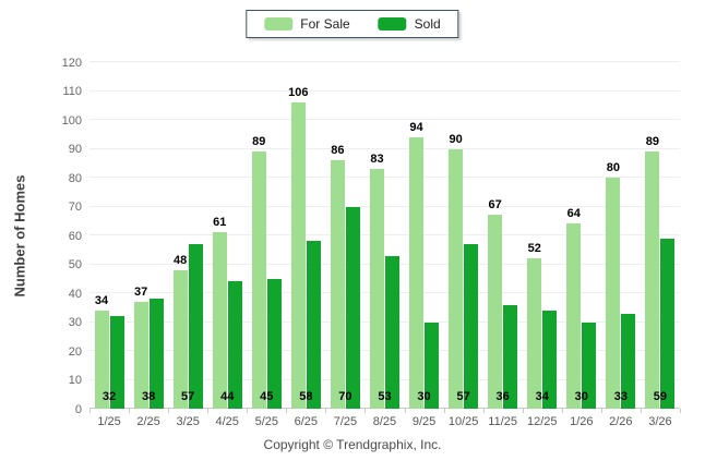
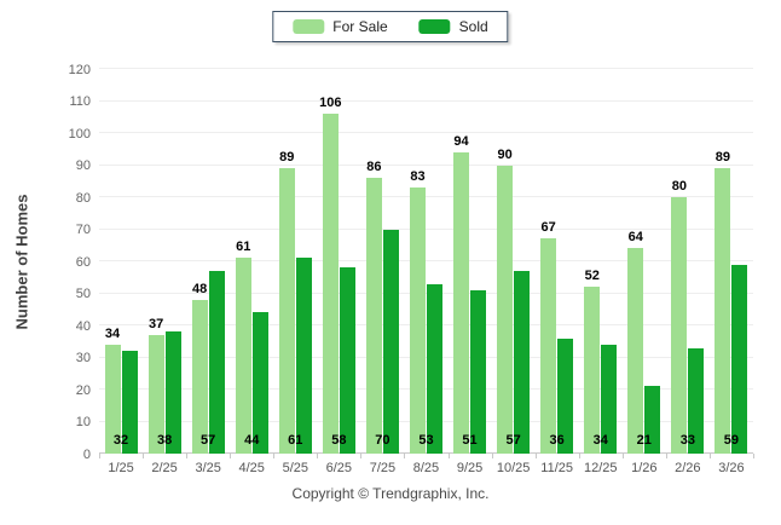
Sold/5/25: 45 -> 61
Sold/9/25: 30 -> 51
Sold/1/26: 30 -> 21
